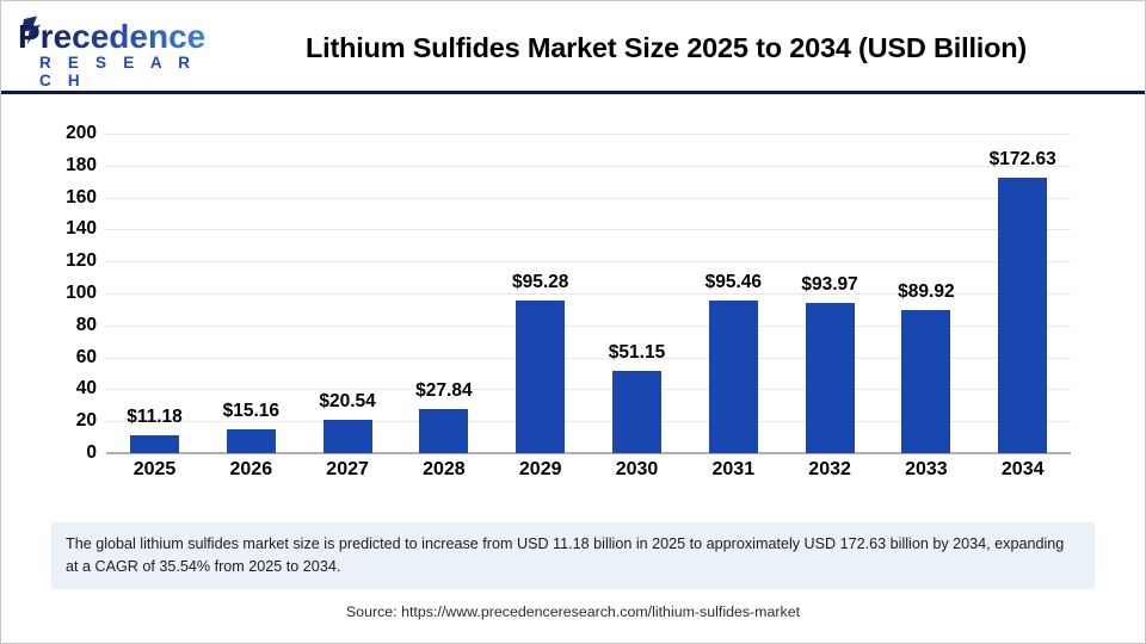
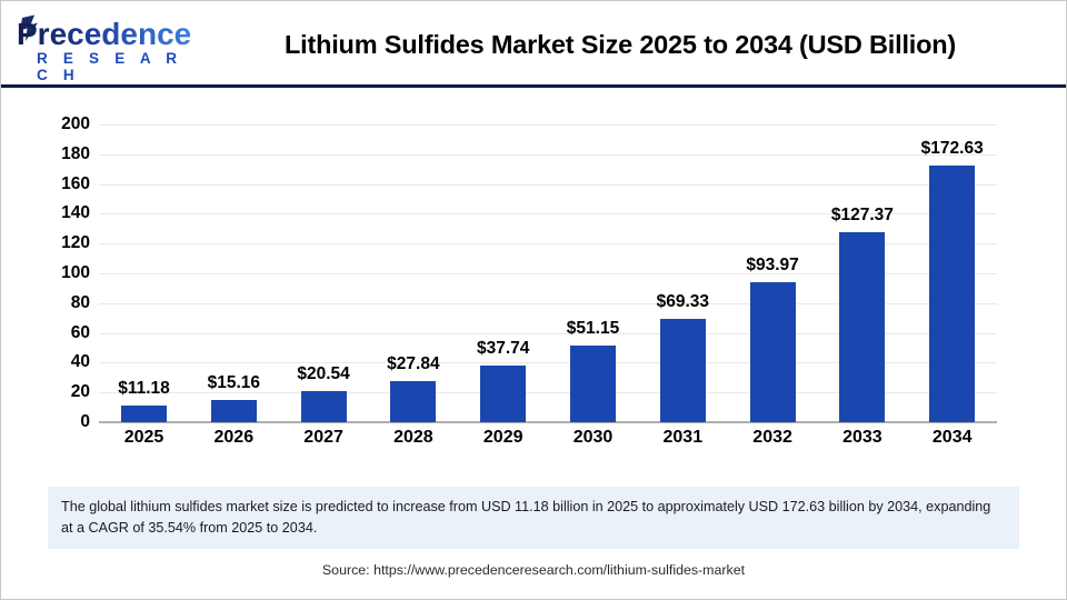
2029: $95.28 -> $37.74
2031: $95.46 -> $69.33
2033: $89.92 -> $127.37
